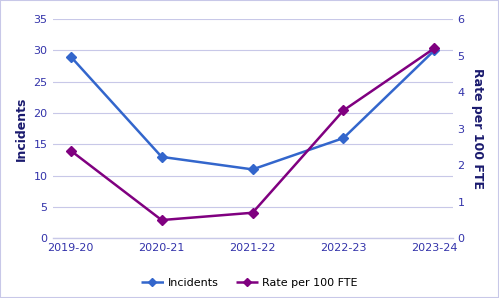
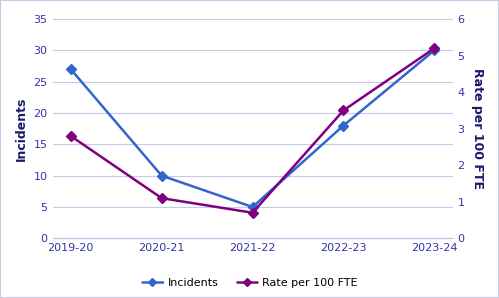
Incidents/2019-20: 29 -> 27
Rate per 100 FTE/2019-20: 2.4 -> 2.8
Incidents/2020-21: 13 -> 10
Rate per 100 FTE/2020-21: 0.5 -> 1.1
Incidents/2021-22: 11 -> 5
Incidents/2022-23: 16 -> 18
